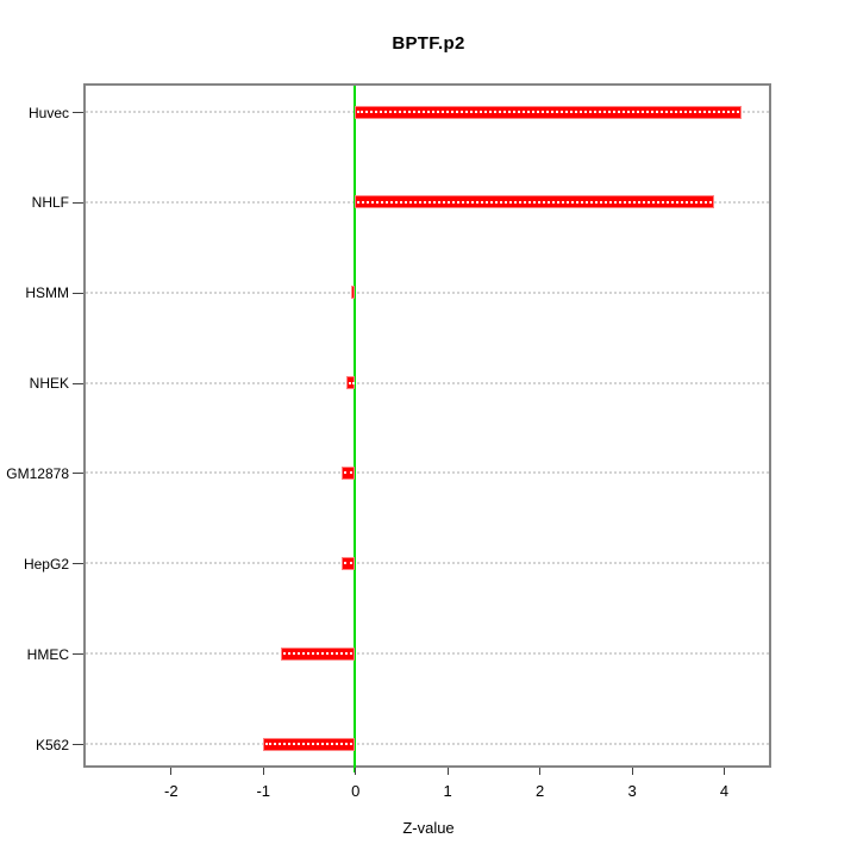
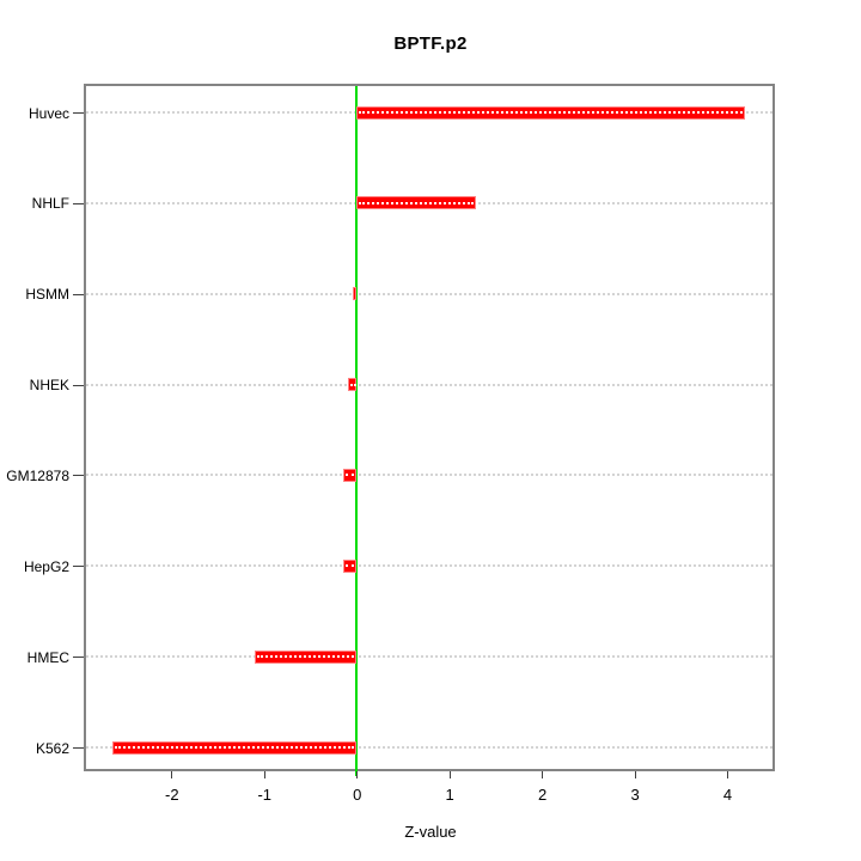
NHLF: 3.9 -> 1.3
HMEC: -0.8 -> -1.1
K562: -1.0 -> -2.6
